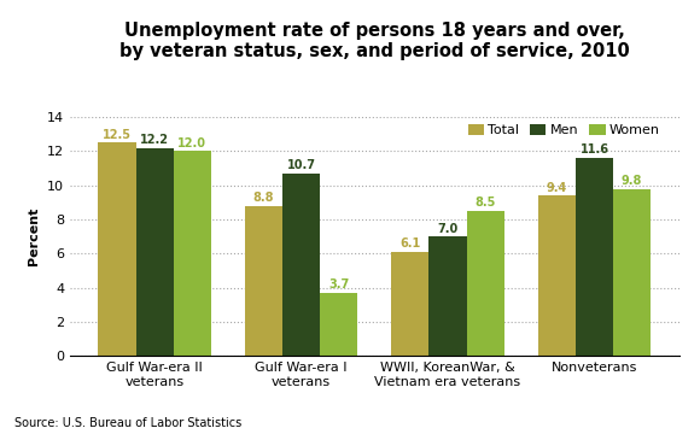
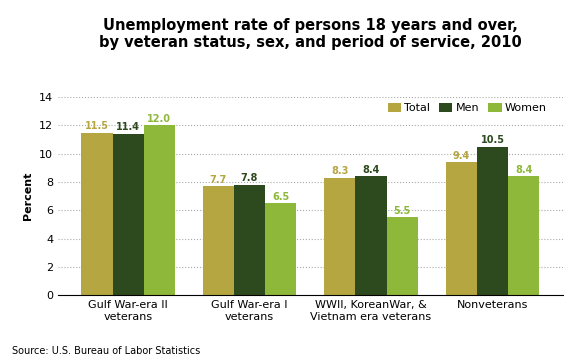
Total/Gulf War-era II veterans: 12.5 -> 11.5
Men/Gulf War-era II veterans: 12.2 -> 11.4
Total/Gulf War-era I veterans: 8.8 -> 7.7
Men/Gulf War-era I veterans: 10.7 -> 7.8
Women/Gulf War-era I veterans: 3.7 -> 6.5
Total/WWII, KoreanWar, & Vietnam era veterans: 6.1 -> 8.3
Men/WWII, KoreanWar, & Vietnam era veterans: 7.0 -> 8.4
Women/WWII, KoreanWar, & Vietnam era veterans: 8.5 -> 5.5
Men/Nonveterans: 11.6 -> 10.5
Women/Nonveterans: 9.8 -> 8.4
